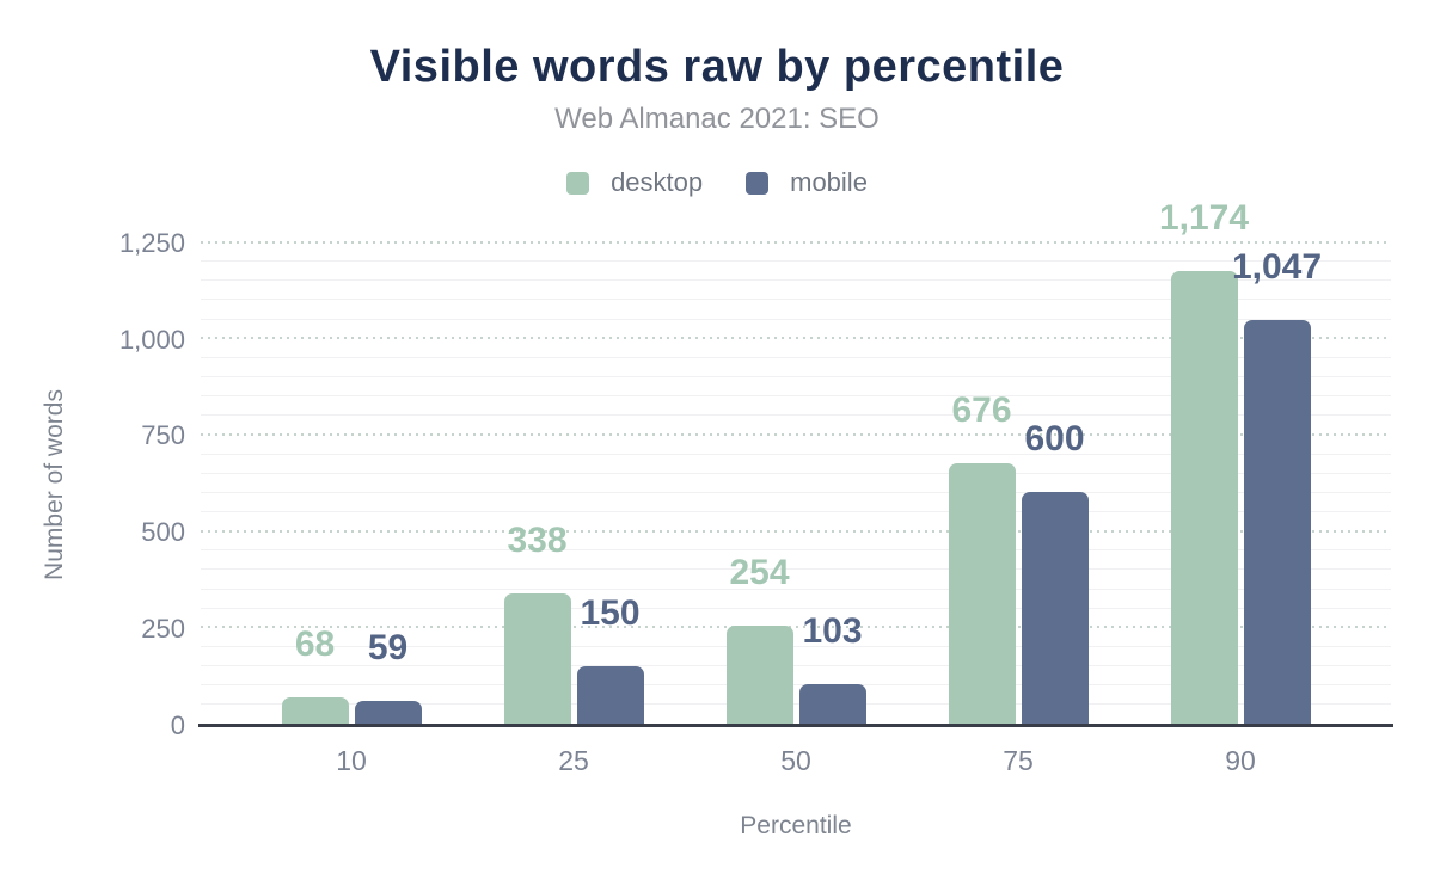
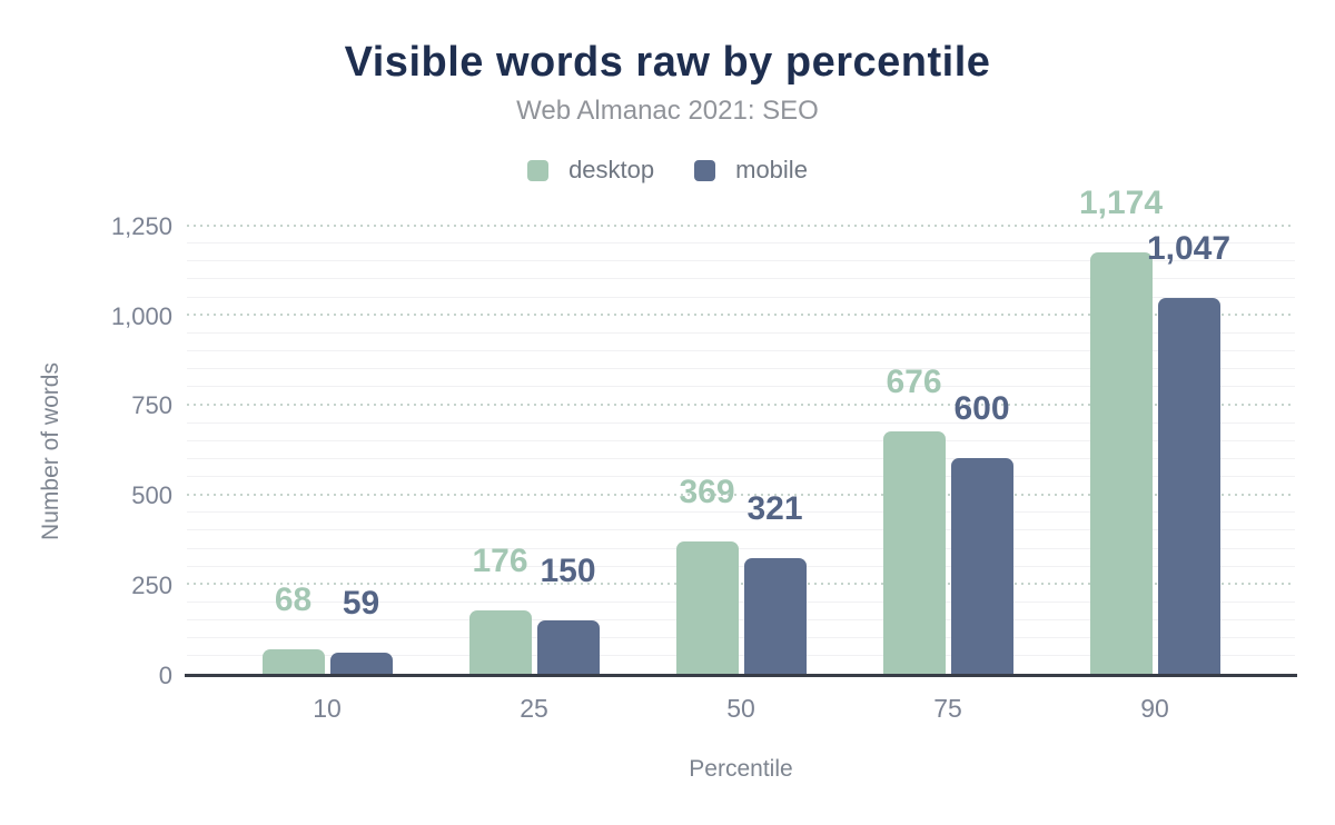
desktop/25: 338 -> 176
desktop/50: 254 -> 369
mobile/50: 103 -> 321
